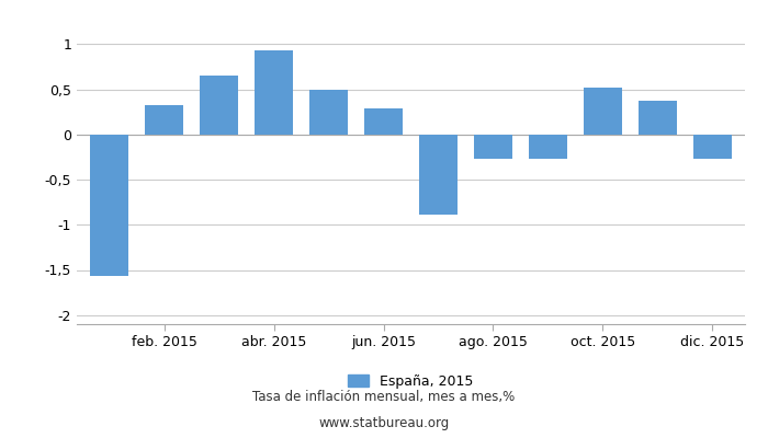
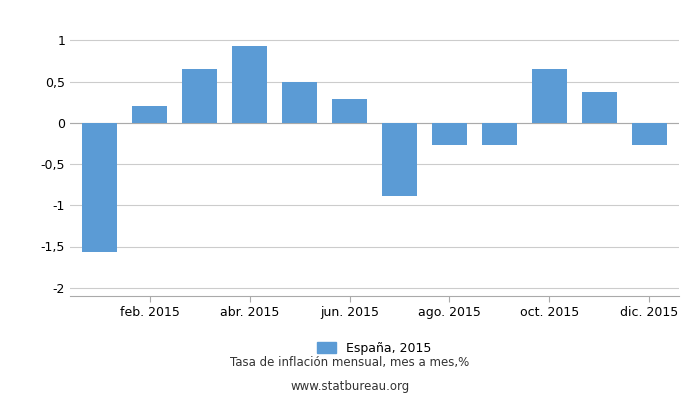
feb. 2015: 0,32 -> 0,20
oct. 2015: 0,52 -> 0,65
